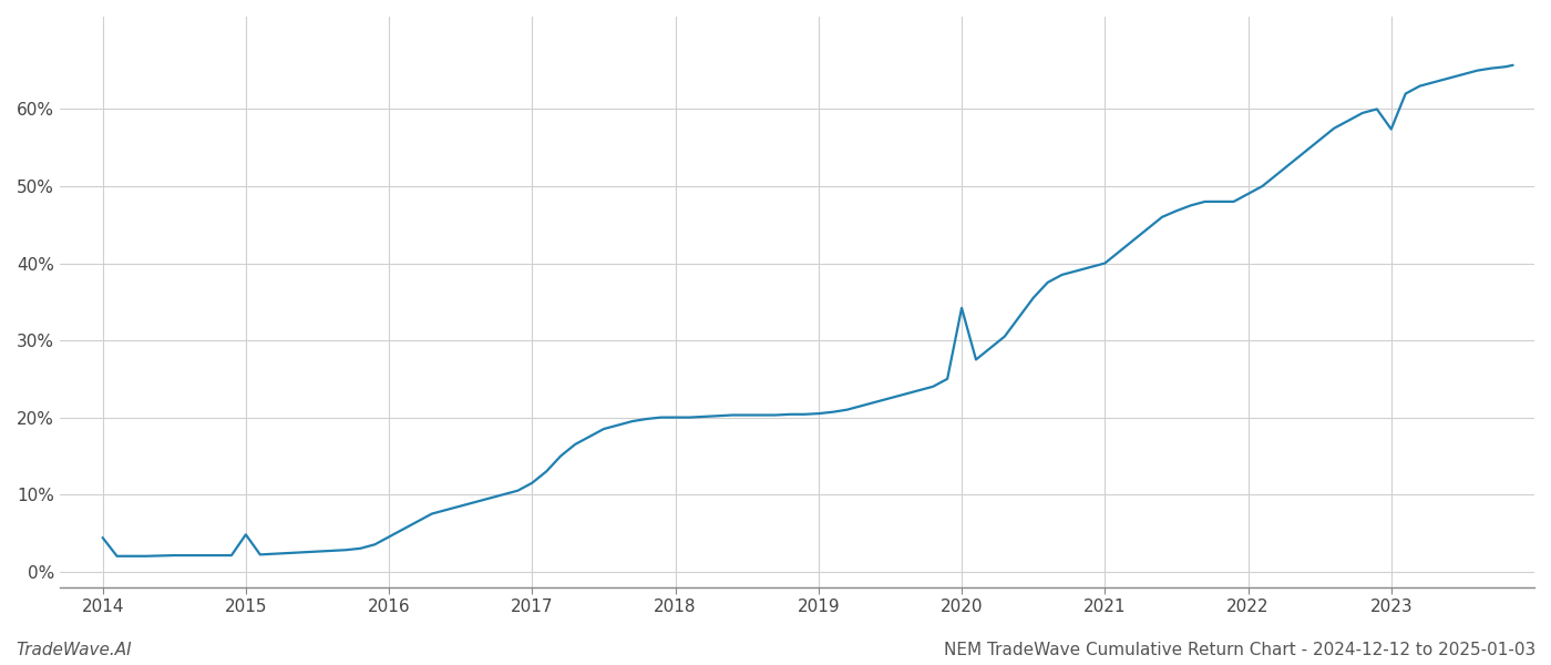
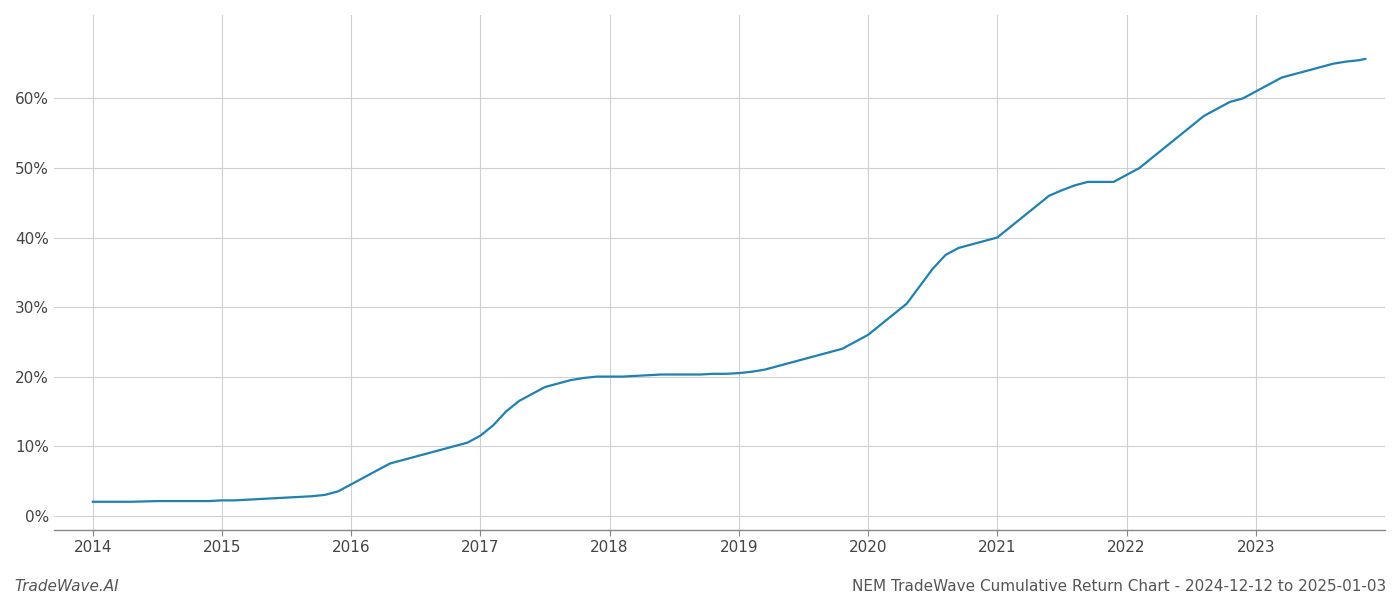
2014: 4.4% -> 2.0%
2015: 4.8% -> 2.2%
2020: 34.2% -> 26.0%
2023: 57.4% -> 61.0%
